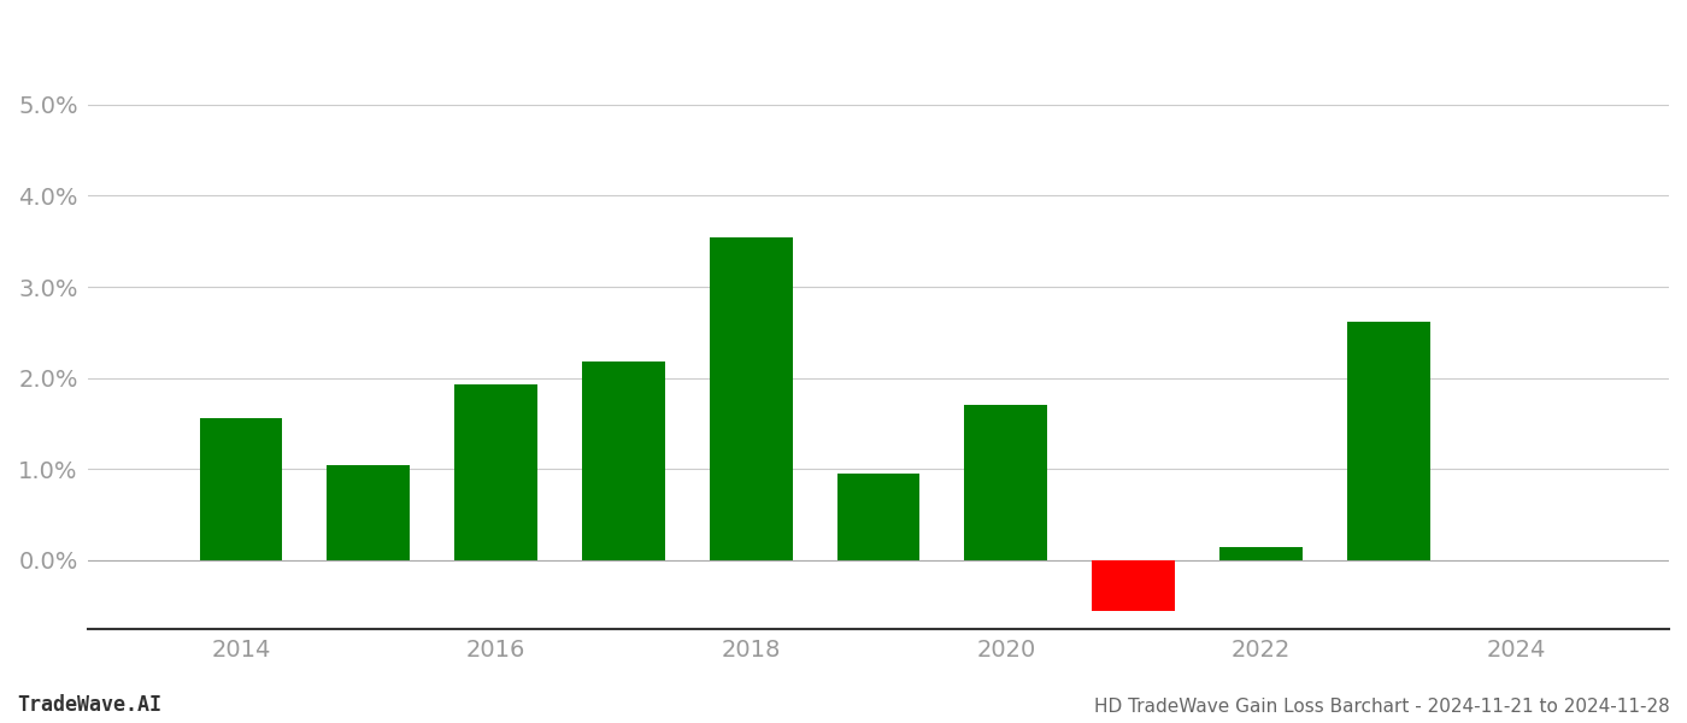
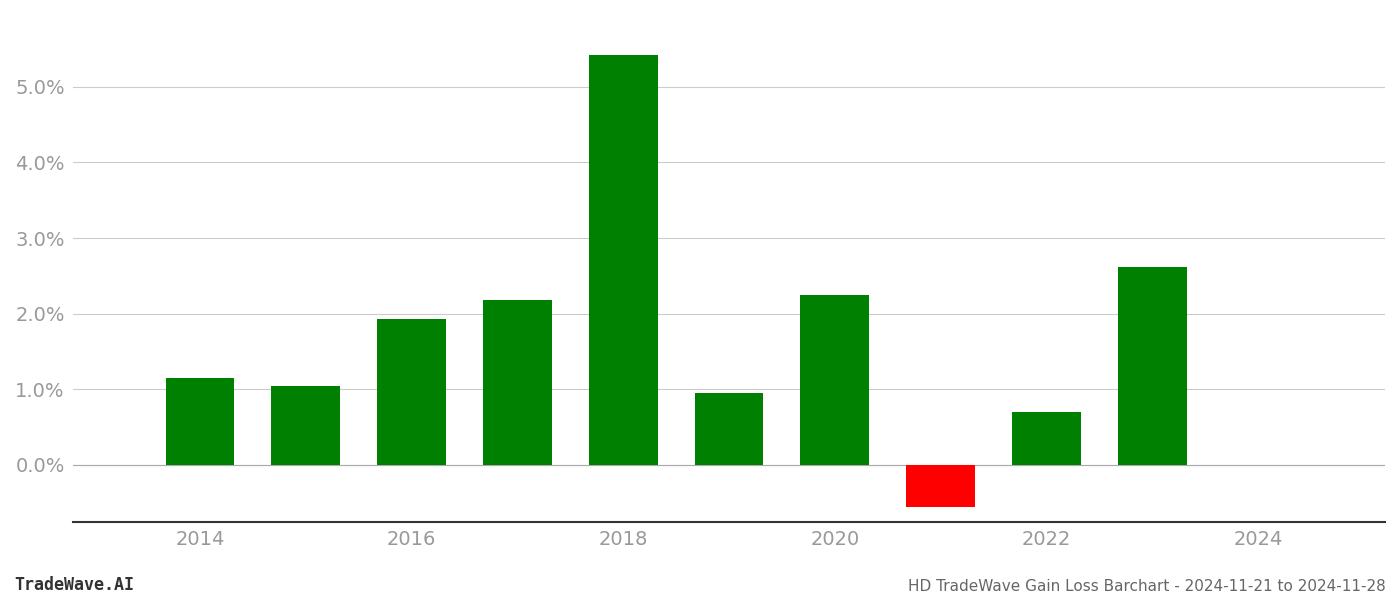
2014: 1.56% -> 1.15%
2018: 3.54% -> 5.42%
2020: 1.70% -> 2.25%
2022: 0.14% -> 0.70%
